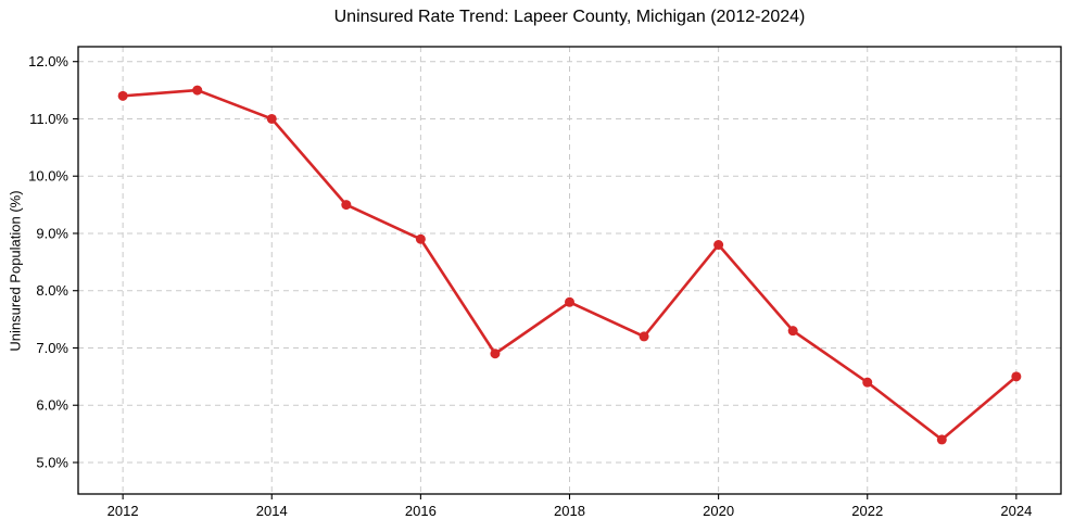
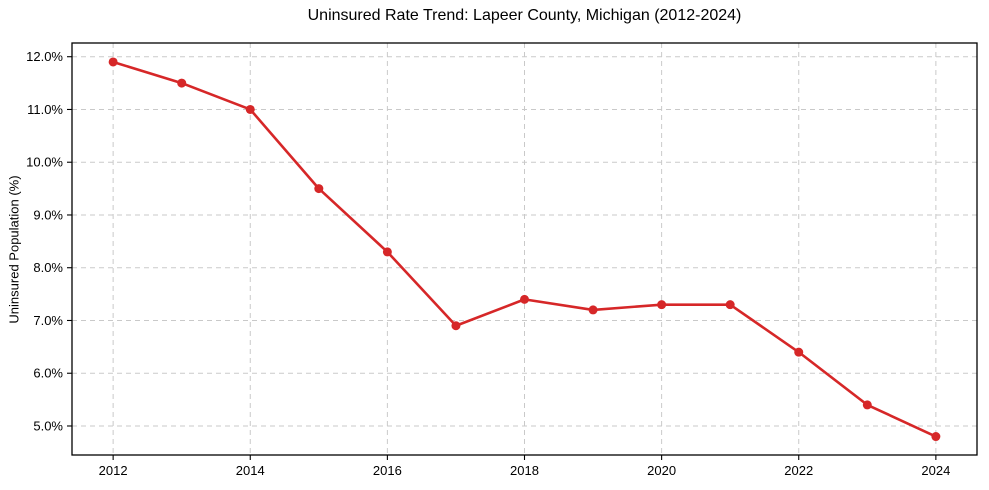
2012: 11.4% -> 11.9%
2016: 8.9% -> 8.3%
2018: 7.8% -> 7.4%
2020: 8.8% -> 7.3%
2024: 6.5% -> 4.8%
